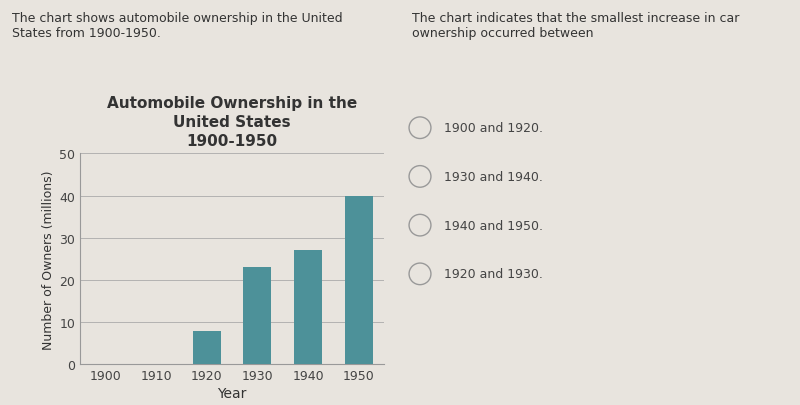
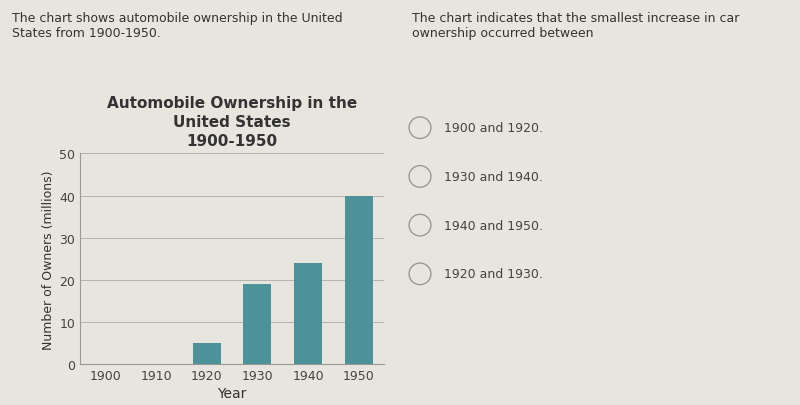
1920: 8 -> 5
1930: 23 -> 19
1940: 27 -> 24
